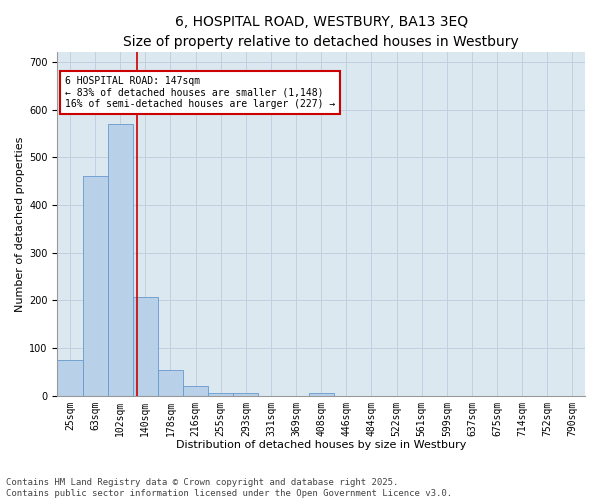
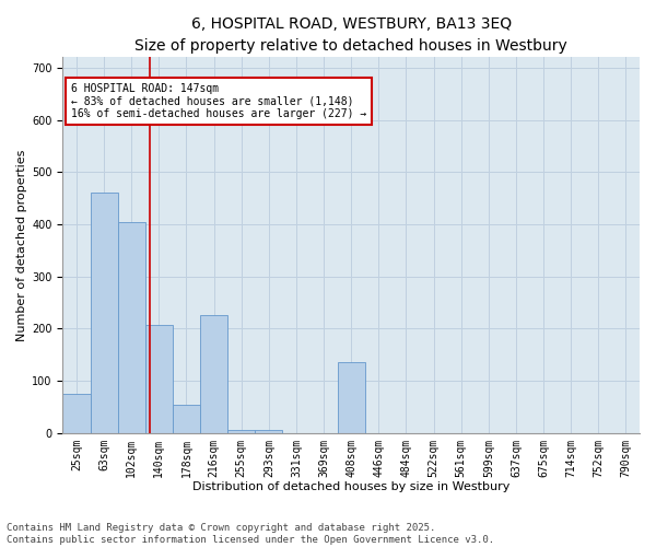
102sqm: 570 -> 405
216sqm: 20 -> 225
408sqm: 5 -> 135
